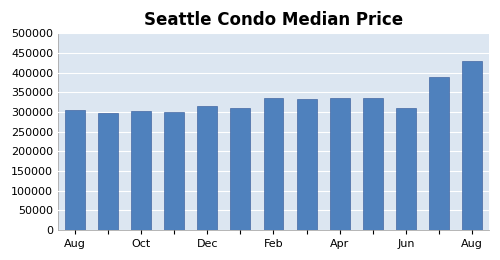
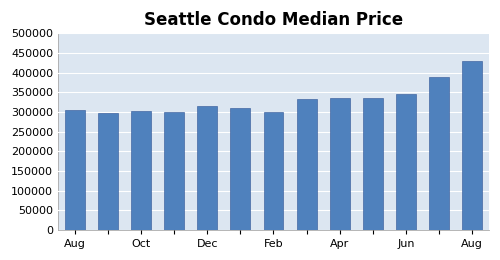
Feb: 335000 -> 300000
Jun: 310000 -> 347000
